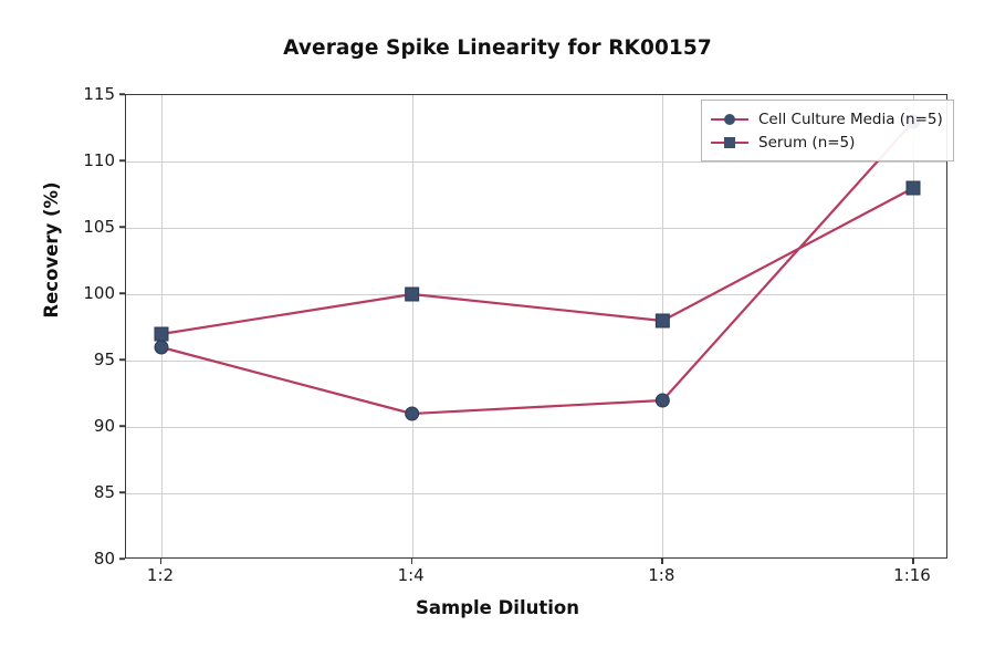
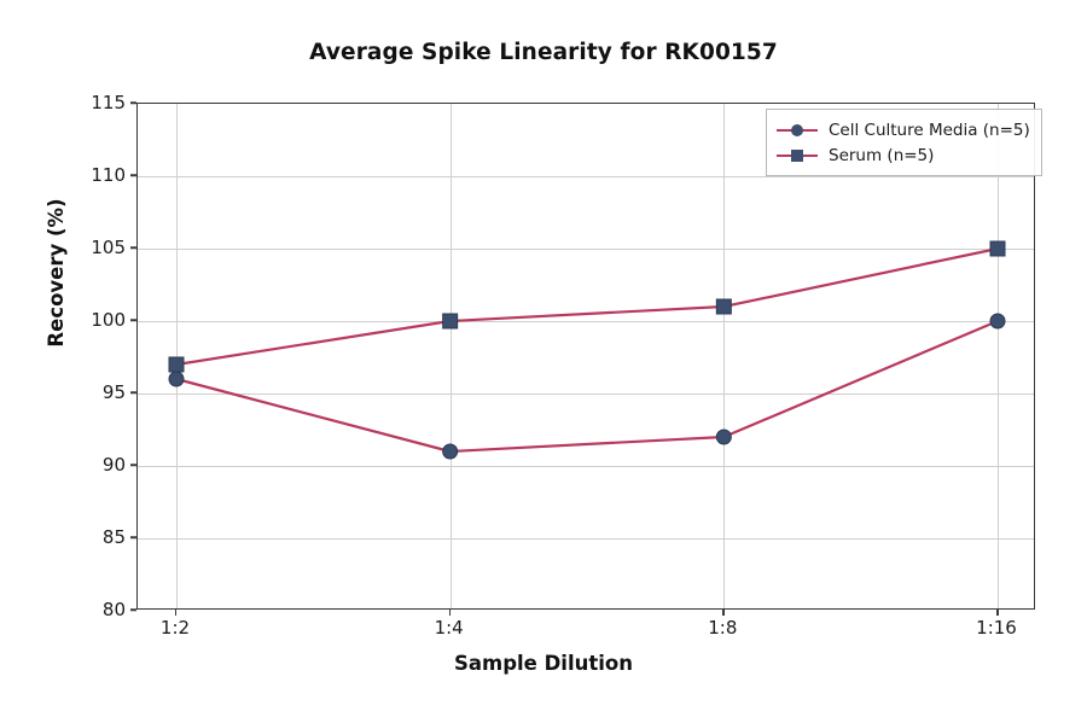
Serum (n=5)/1:8: 98 -> 101
Cell Culture Media (n=5)/1:16: 113 -> 100
Serum (n=5)/1:16: 108 -> 105
